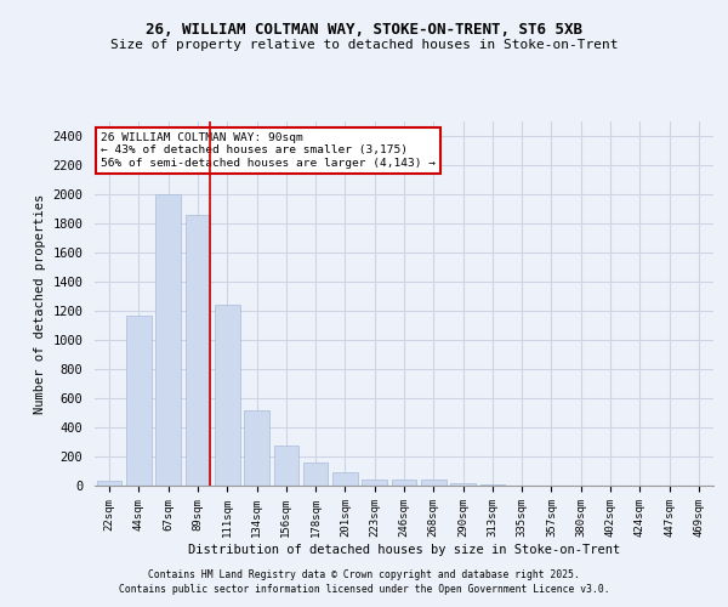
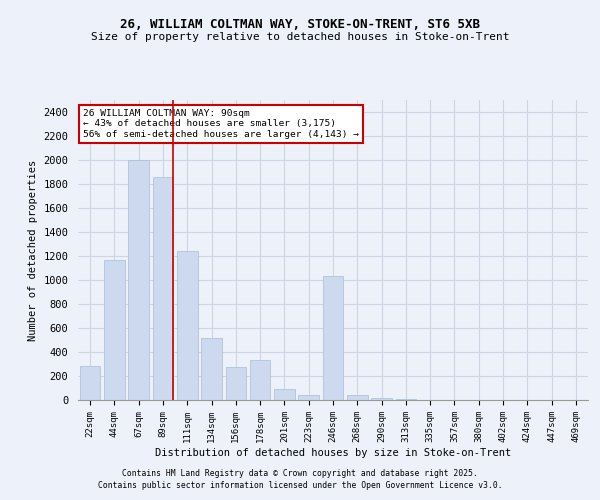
22sqm: 30 -> 280
178sqm: 160 -> 330
246sqm: 40 -> 1030
